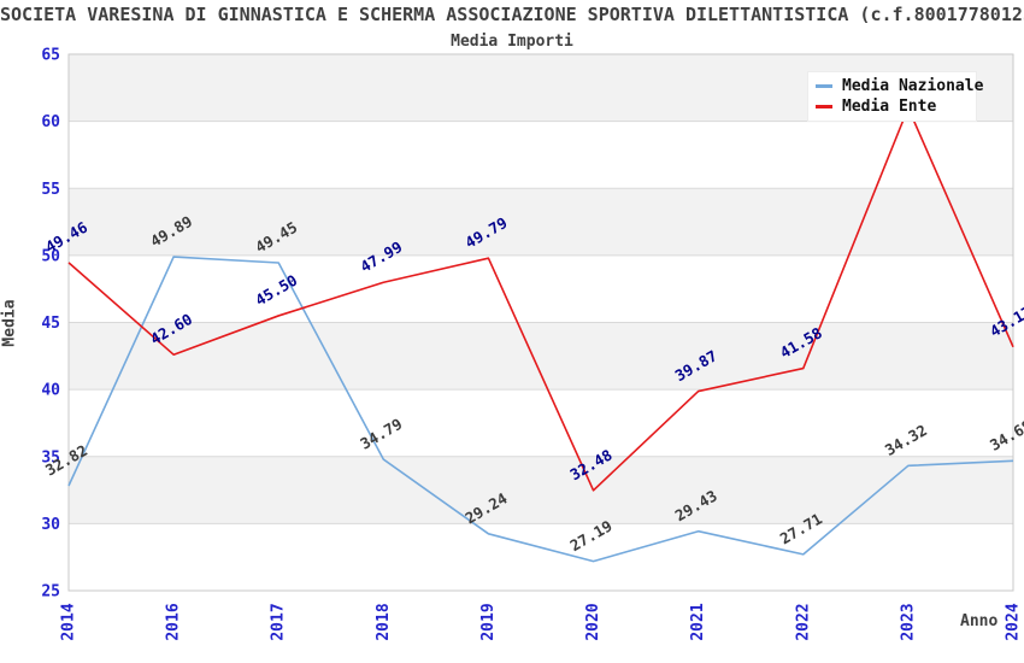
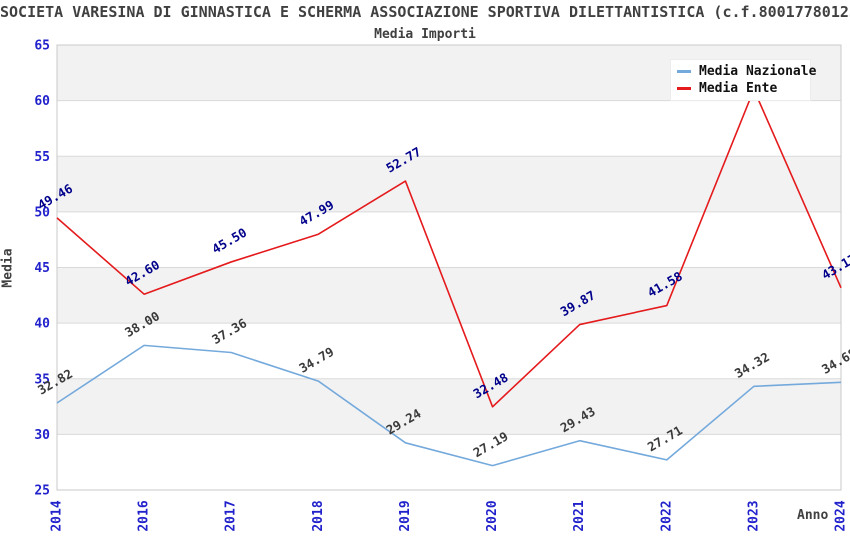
Media Nazionale/2016: 49.89 -> 38.00
Media Nazionale/2017: 49.45 -> 37.36
Media Ente/2019: 49.79 -> 52.77
